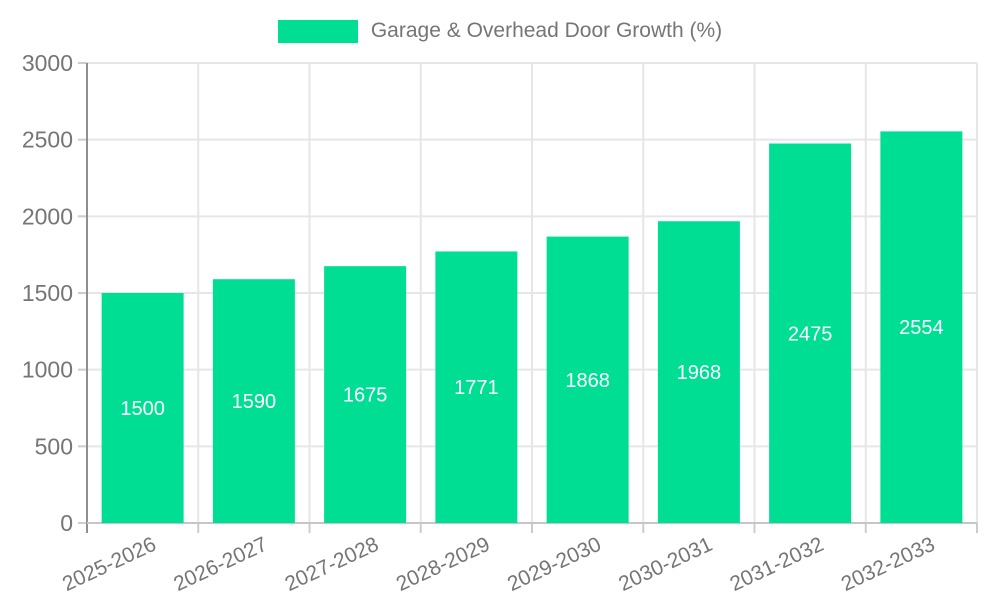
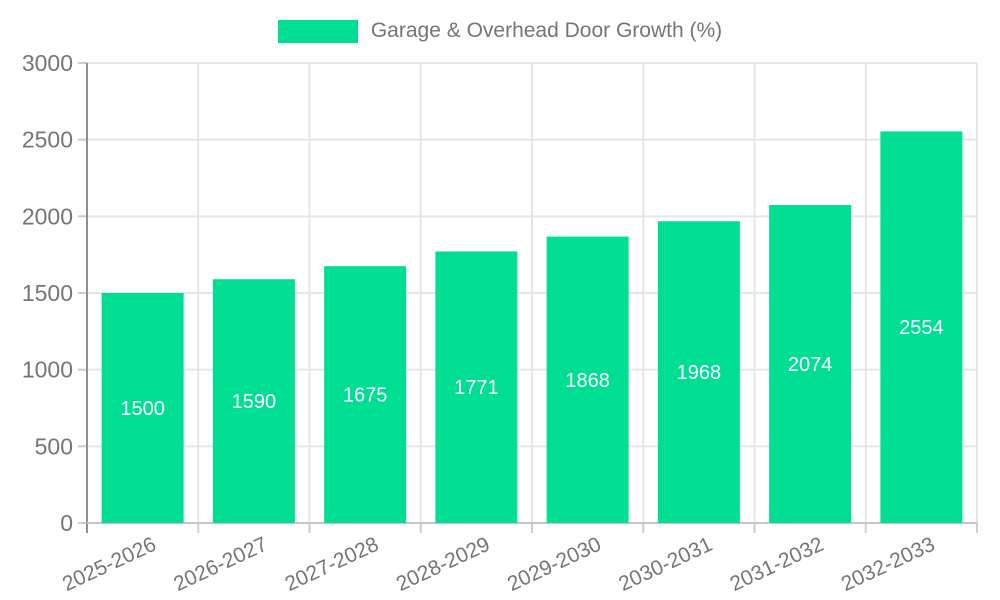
2031-2032: 2475 -> 2074
